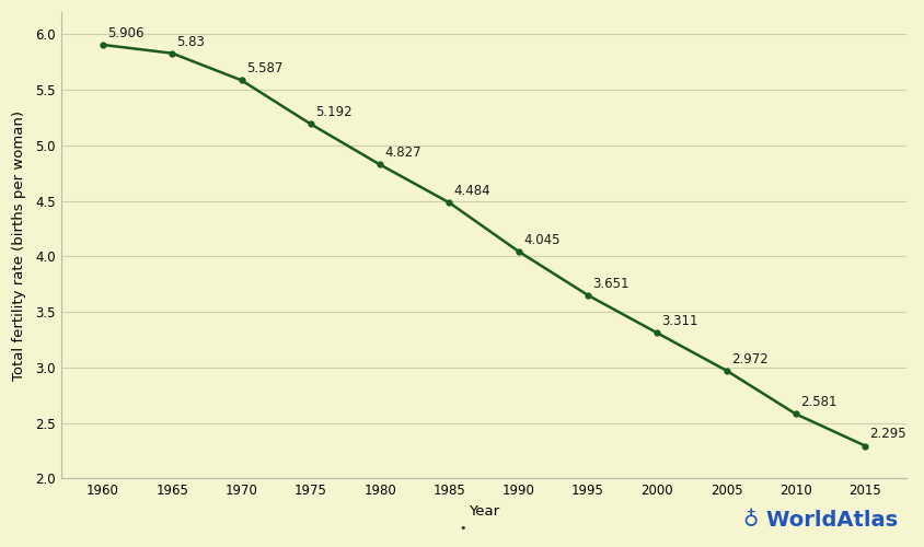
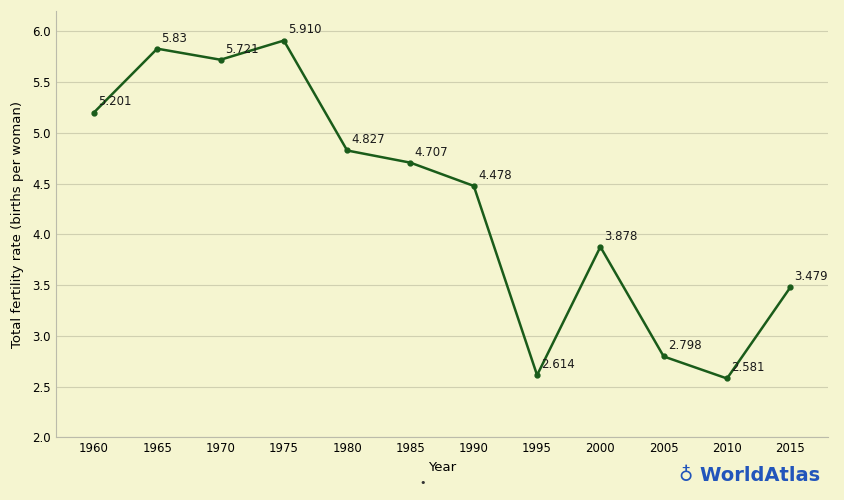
1960: 5.906 -> 5.201
1970: 5.587 -> 5.721
1975: 5.192 -> 5.910
1985: 4.484 -> 4.707
1990: 4.045 -> 4.478
1995: 3.651 -> 2.614
2000: 3.311 -> 3.878
2005: 2.972 -> 2.798
2015: 2.295 -> 3.479
